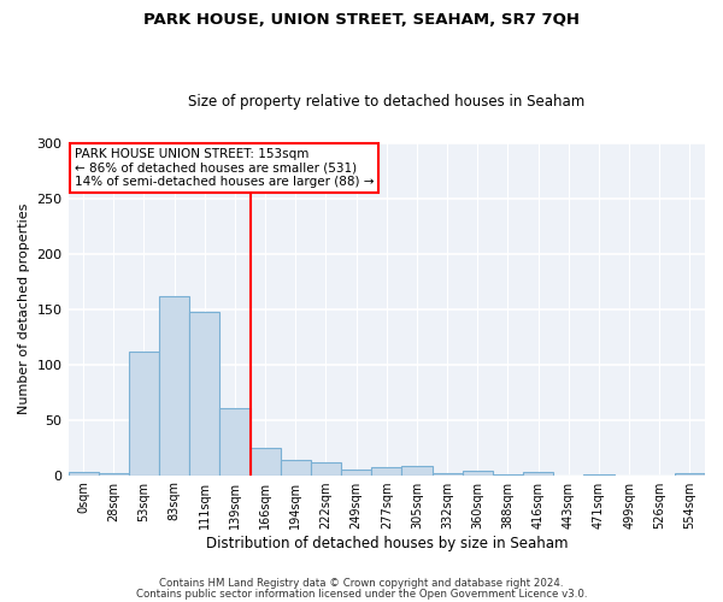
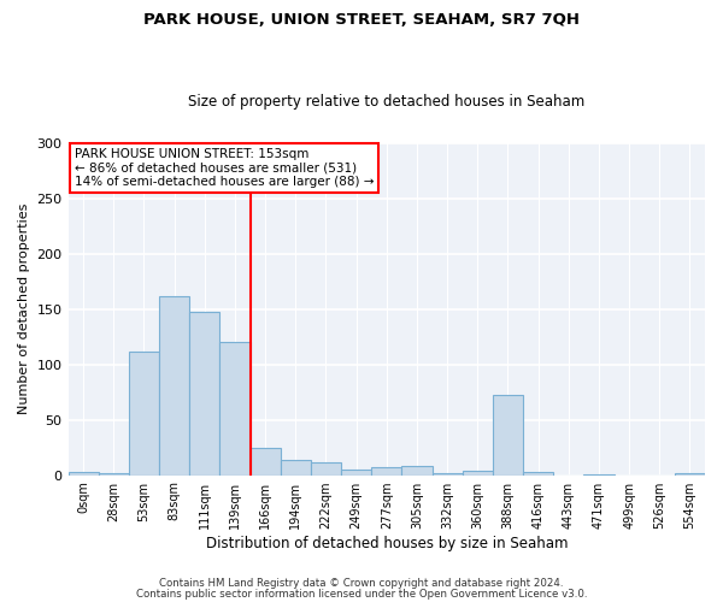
139sqm: 60 -> 120
388sqm: 1 -> 72
